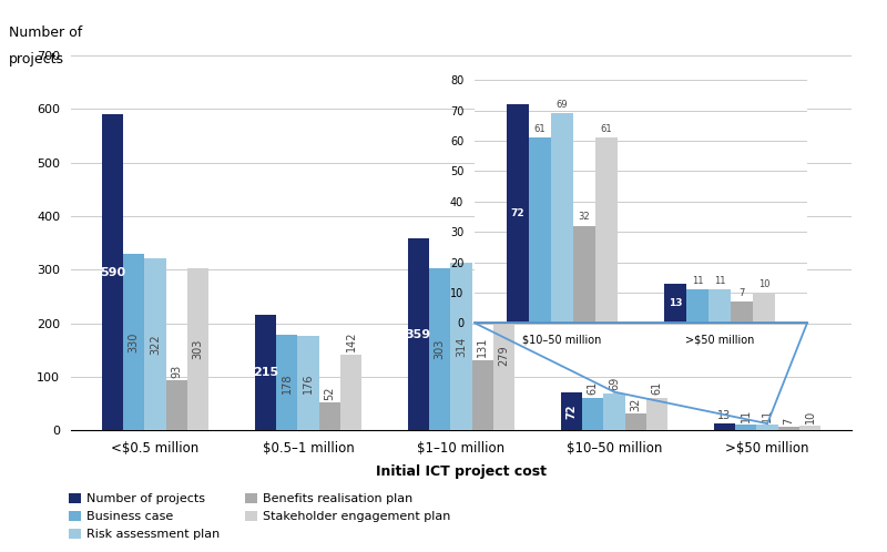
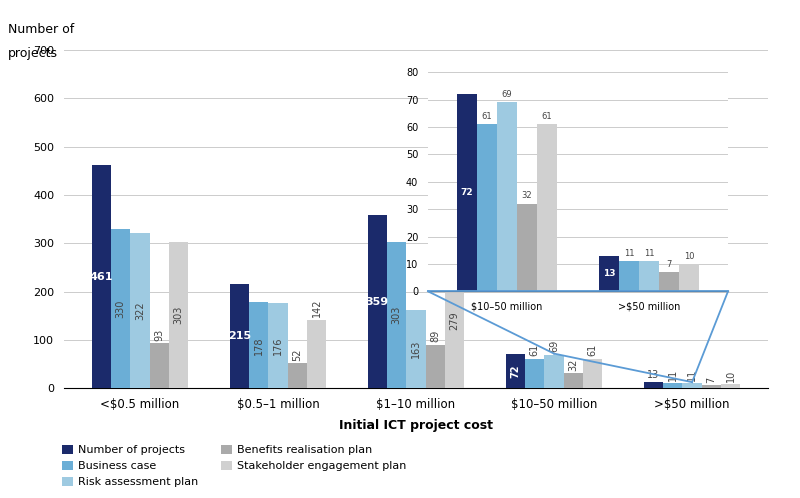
Number of projects/<$0.5 million: 590 -> 461
Risk assessment plan/$1–10 million: 314 -> 163
Benefits realisation plan/$1–10 million: 131 -> 89
